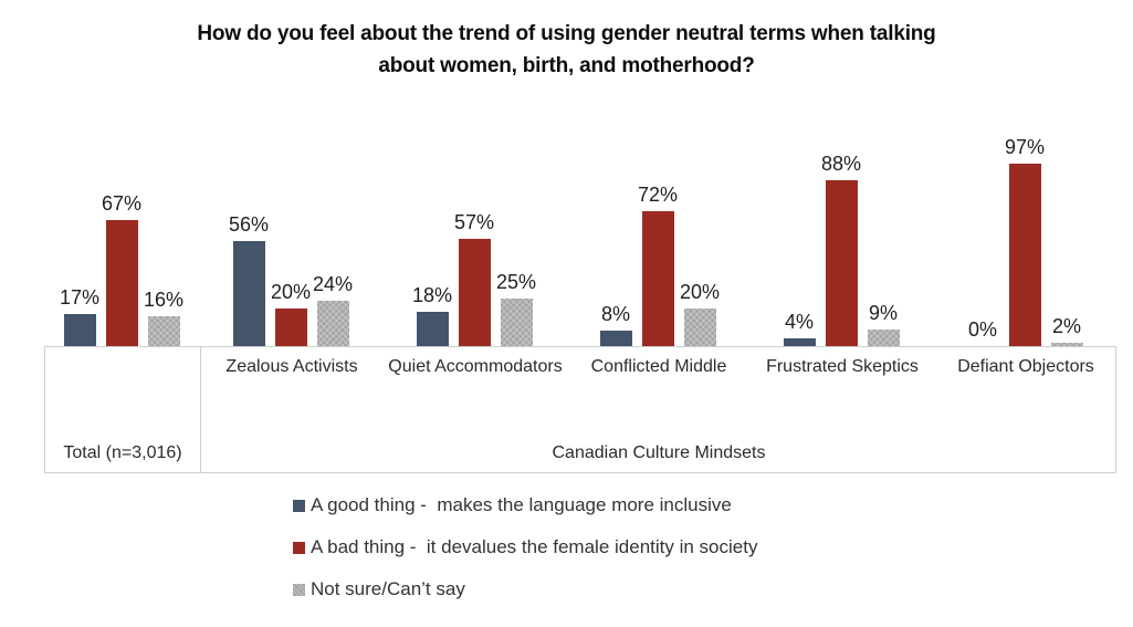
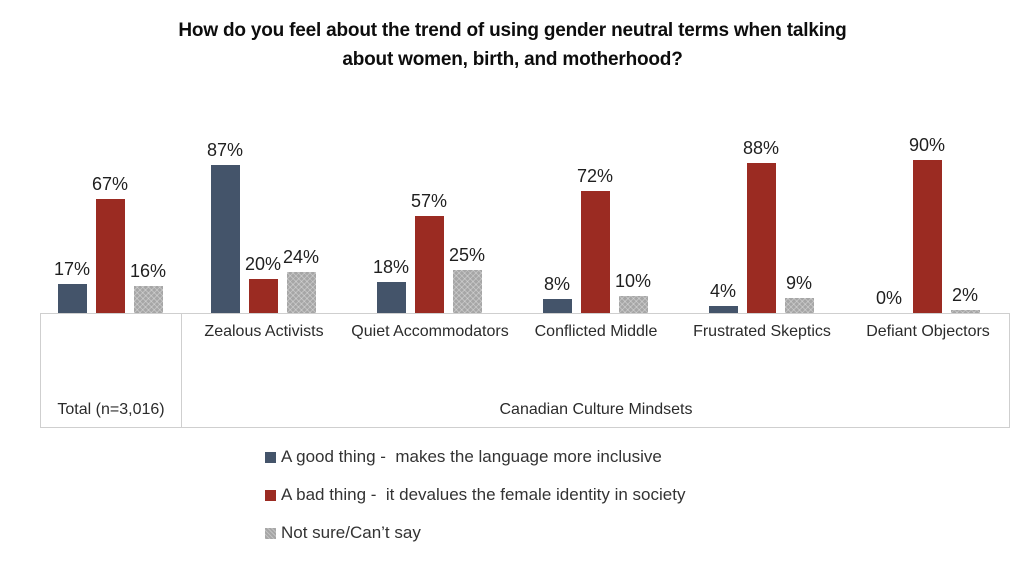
A good thing - makes the language more inclusive/Zealous Activists: 56% -> 87%
Not sure/Can’t say/Conflicted Middle: 20% -> 10%
A bad thing - it devalues the female identity in society/Defiant Objectors: 97% -> 90%
